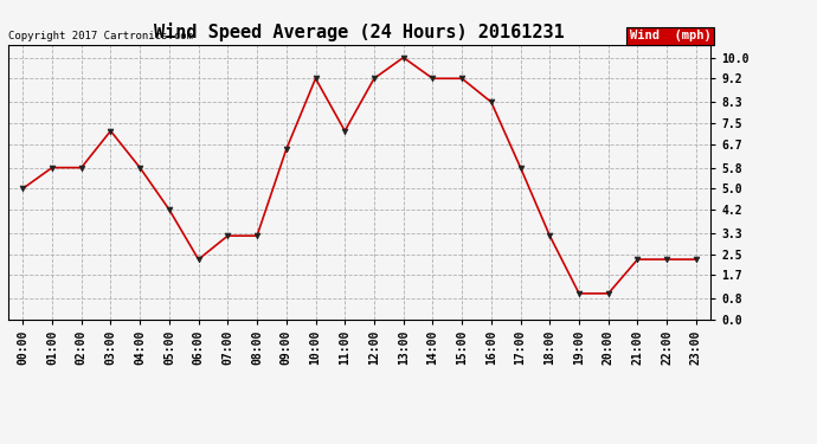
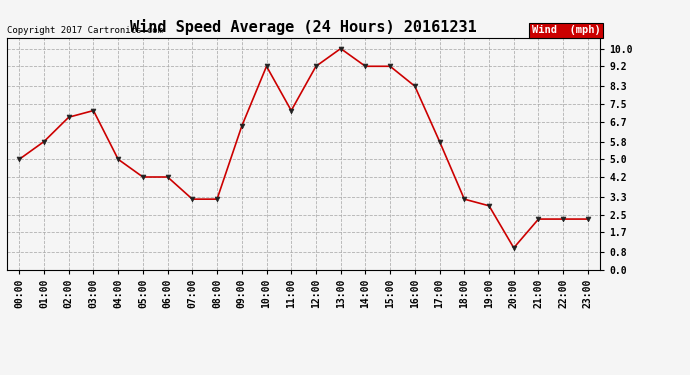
02:00: 5.8 -> 6.9
04:00: 5.8 -> 5.0
06:00: 2.3 -> 4.2
19:00: 1.0 -> 2.9
